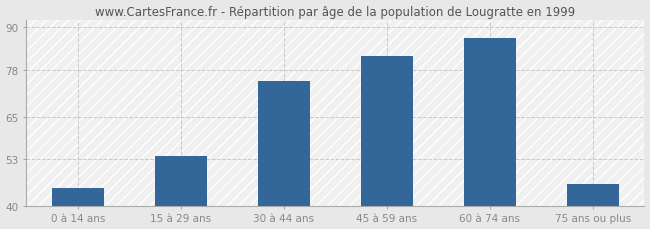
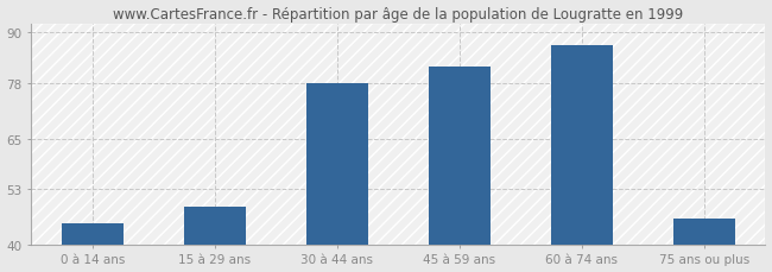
15 à 29 ans: 54 -> 49
30 à 44 ans: 75 -> 78
